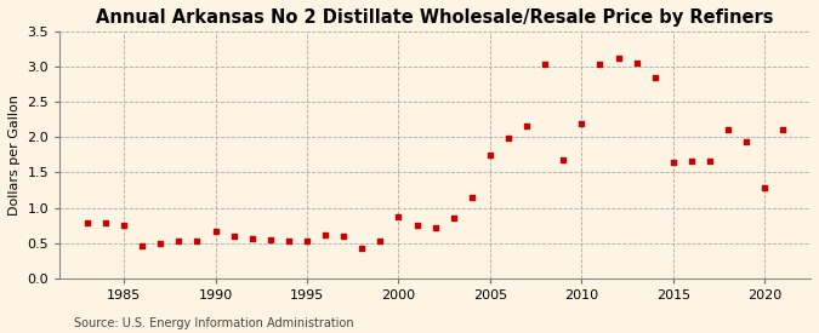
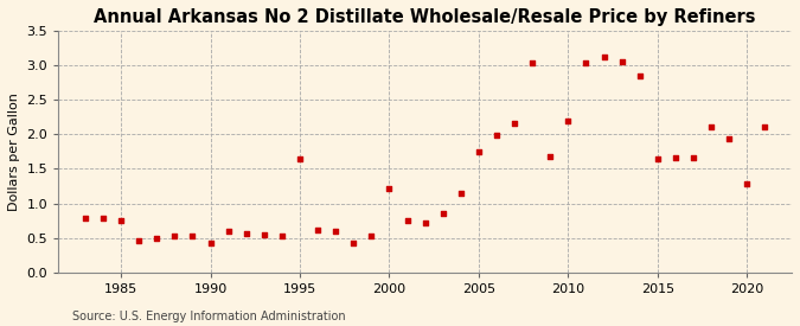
1990: 0.67 -> 0.42
1995: 0.52 -> 1.64
2000: 0.87 -> 1.22
